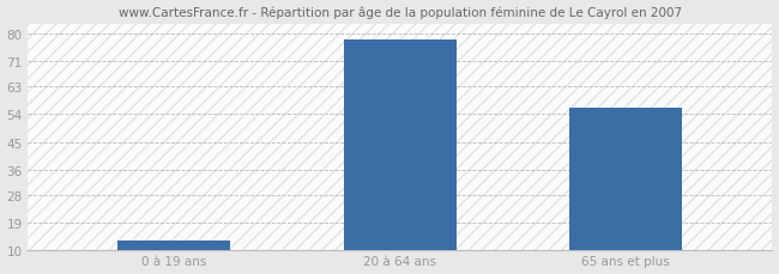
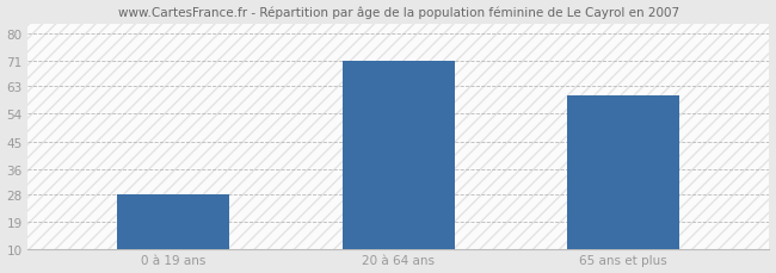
0 à 19 ans: 13 -> 28
20 à 64 ans: 78 -> 71
65 ans et plus: 56 -> 60
